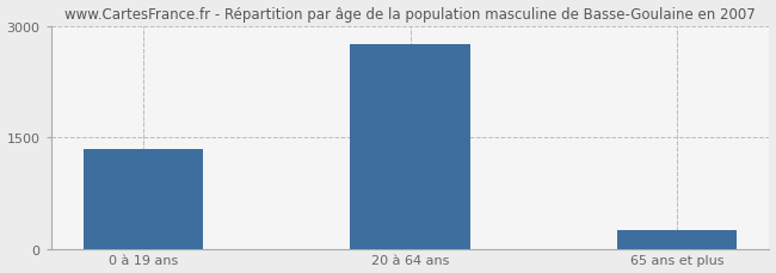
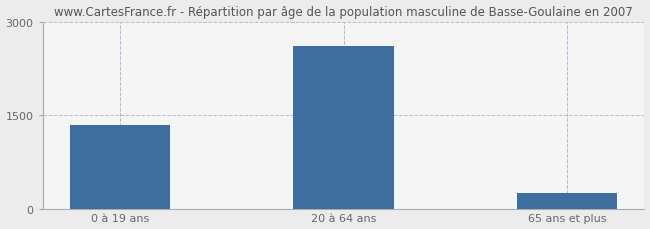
20 à 64 ans: 2750 -> 2600
